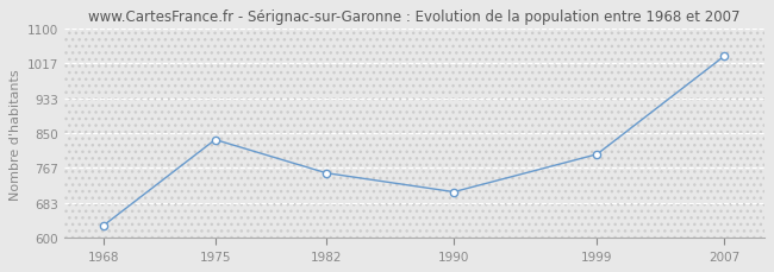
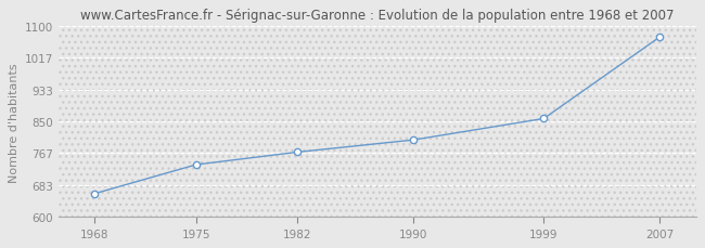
1968: 630 -> 661
1975: 835 -> 737
1982: 755 -> 770
1990: 710 -> 802
1999: 800 -> 858
2007: 1035 -> 1072
